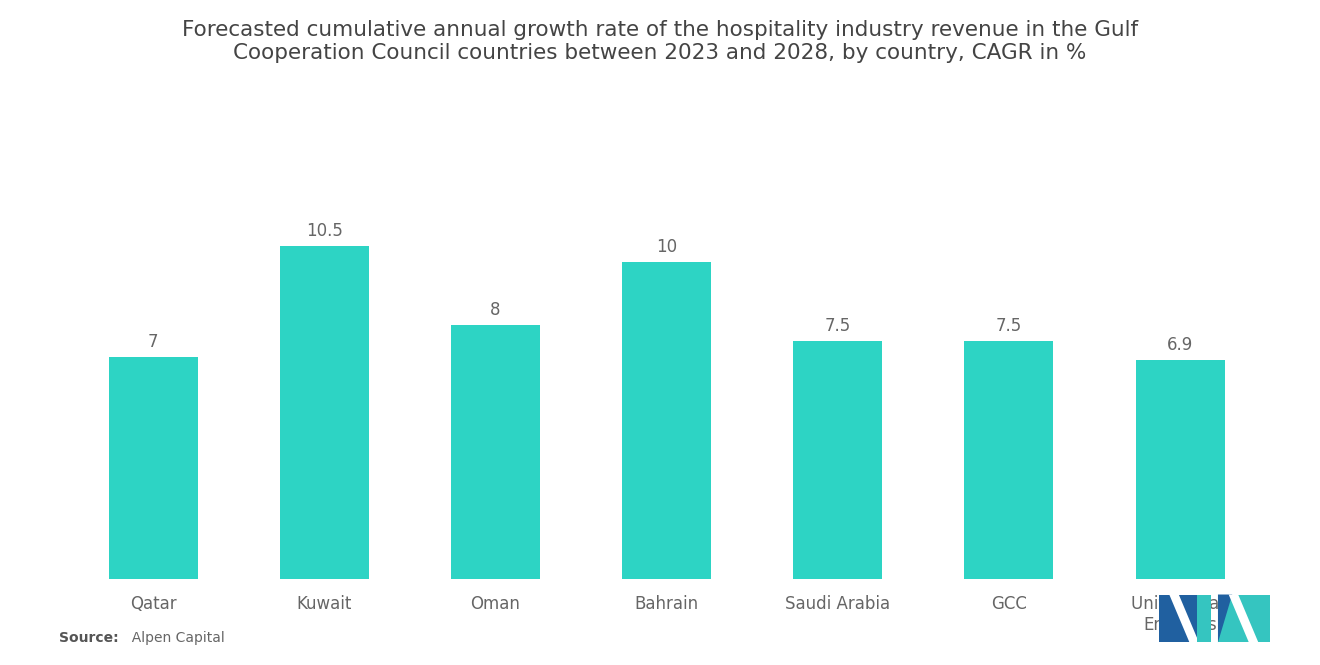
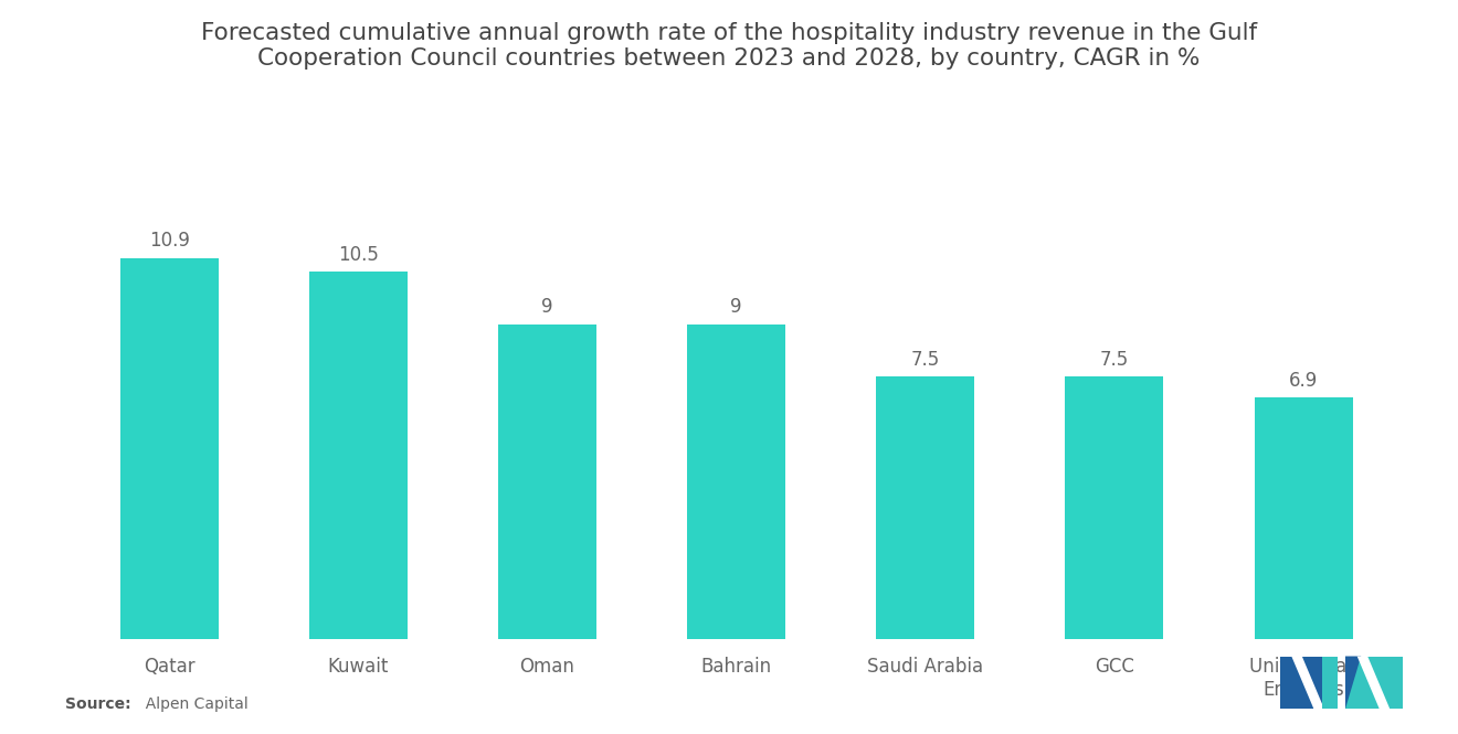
Qatar: 7 -> 10.9
Oman: 8 -> 9
Bahrain: 10 -> 9
